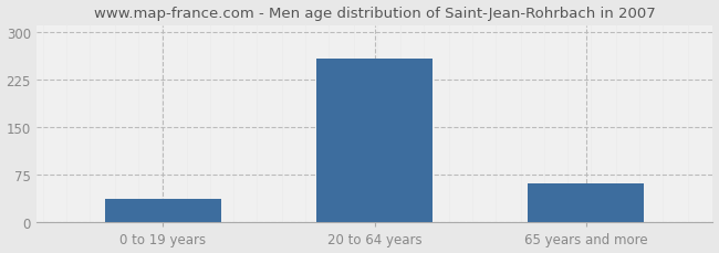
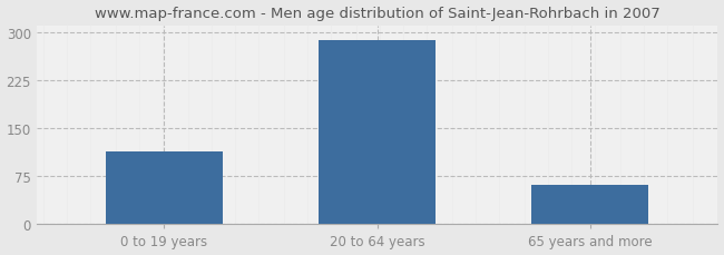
0 to 19 years: 38 -> 113
20 to 64 years: 258 -> 288
